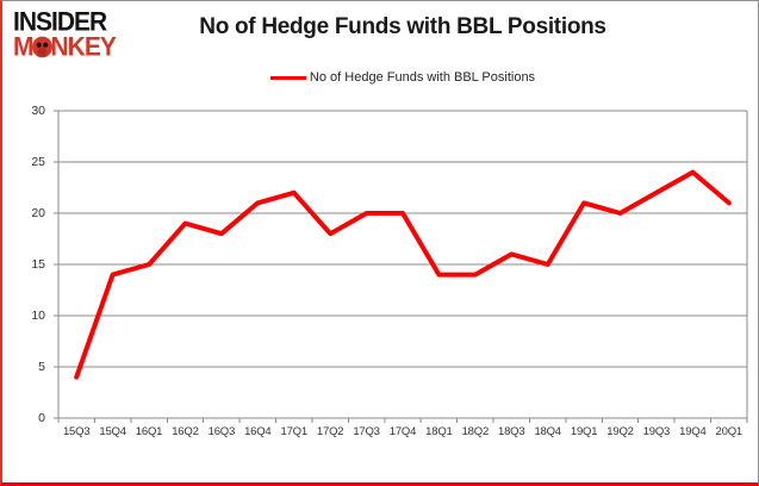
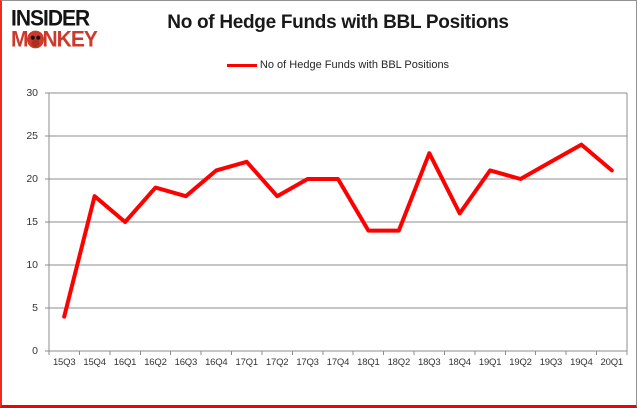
15Q4: 14 -> 18
18Q3: 16 -> 23
18Q4: 15 -> 16
